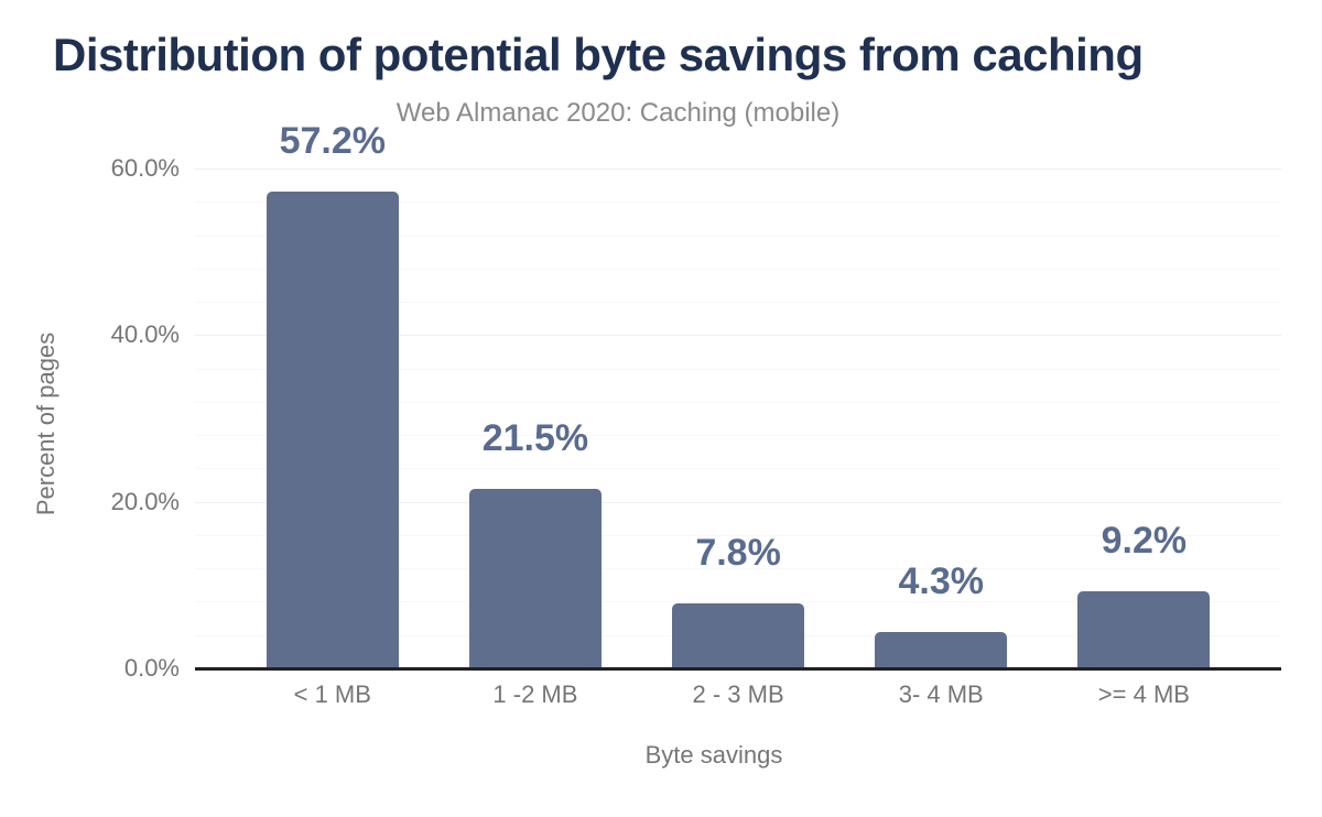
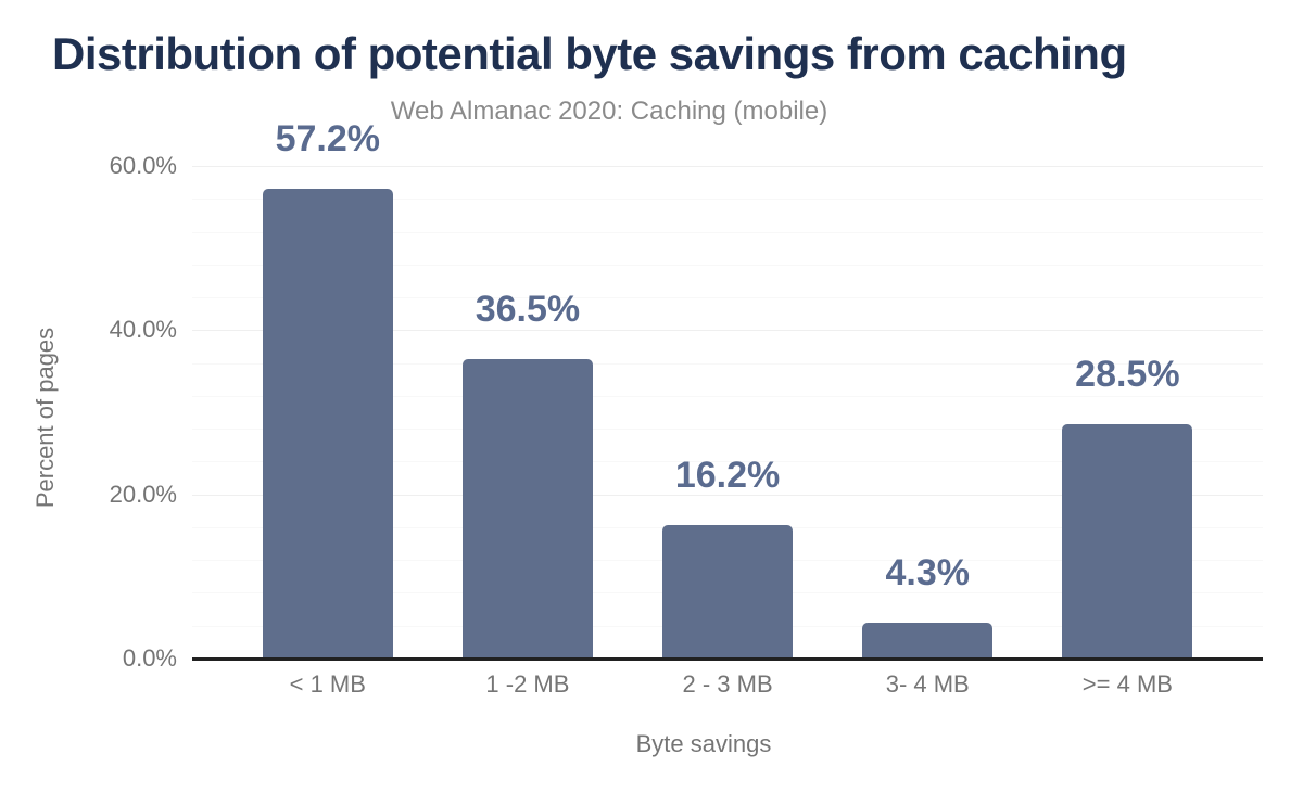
1 -2 MB: 21.5% -> 36.5%
2 - 3 MB: 7.8% -> 16.2%
>= 4 MB: 9.2% -> 28.5%
